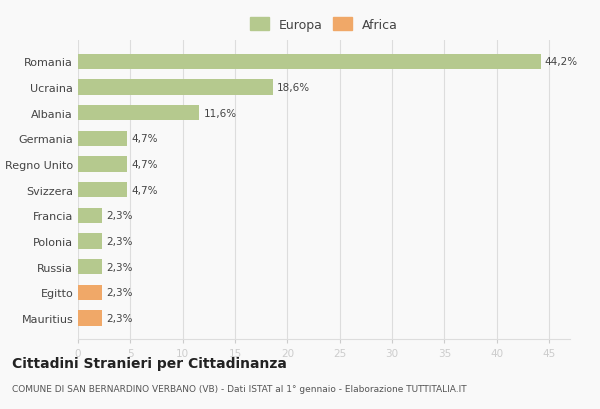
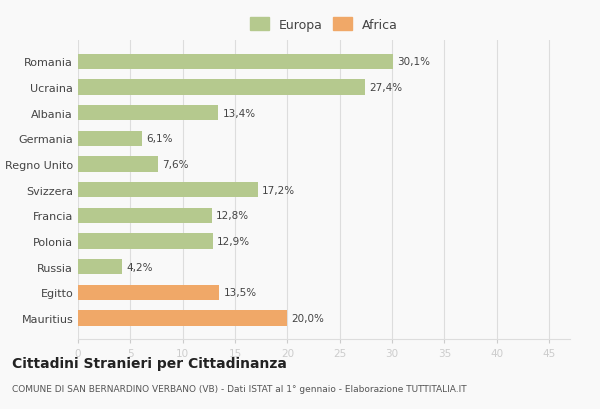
Romania: 44,2% -> 30,1%
Ucraina: 18,6% -> 27,4%
Albania: 11,6% -> 13,4%
Germania: 4,7% -> 6,1%
Regno Unito: 4,7% -> 7,6%
Svizzera: 4,7% -> 17,2%
Francia: 2,3% -> 12,8%
Polonia: 2,3% -> 12,9%
Russia: 2,3% -> 4,2%
Egitto: 2,3% -> 13,5%
Mauritius: 2,3% -> 20,0%
